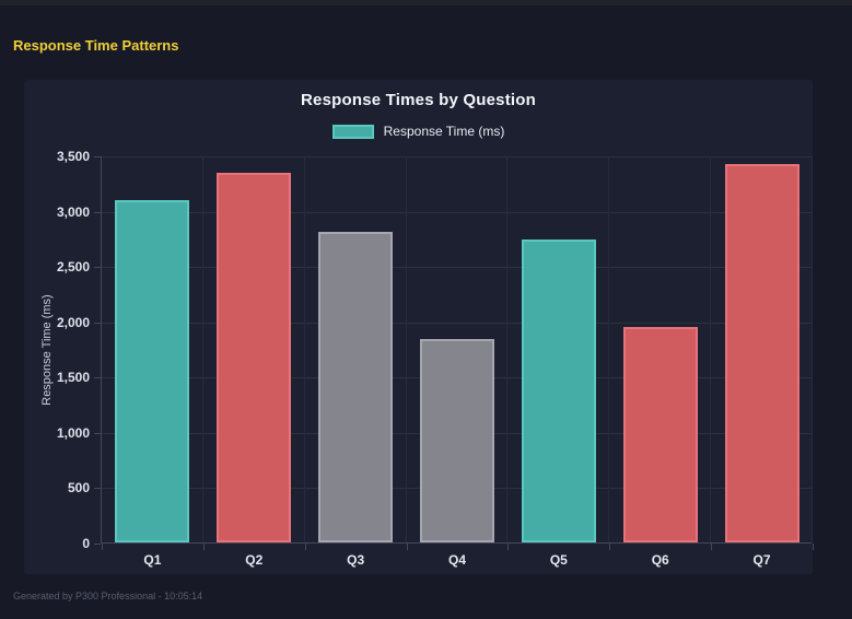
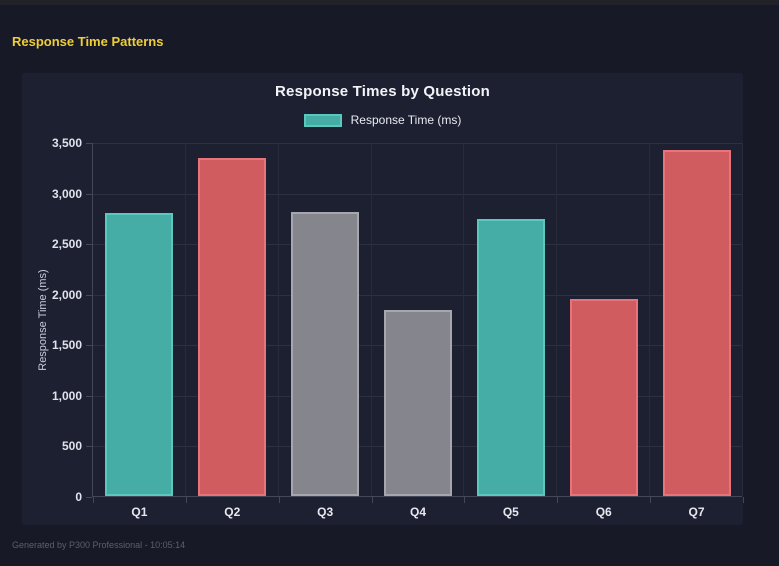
Q1: 3090 -> 2800
